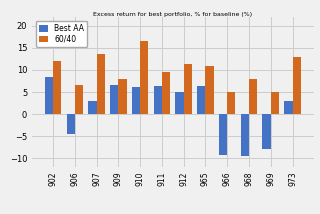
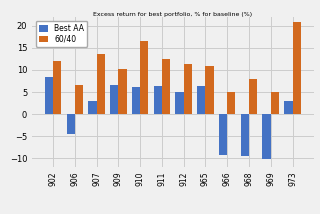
60/40/909: 8.0 -> 10.3
60/40/911: 9.5 -> 12.5
Best AA/969: -8.0 -> -10.3
60/40/973: 13.0 -> 20.8
